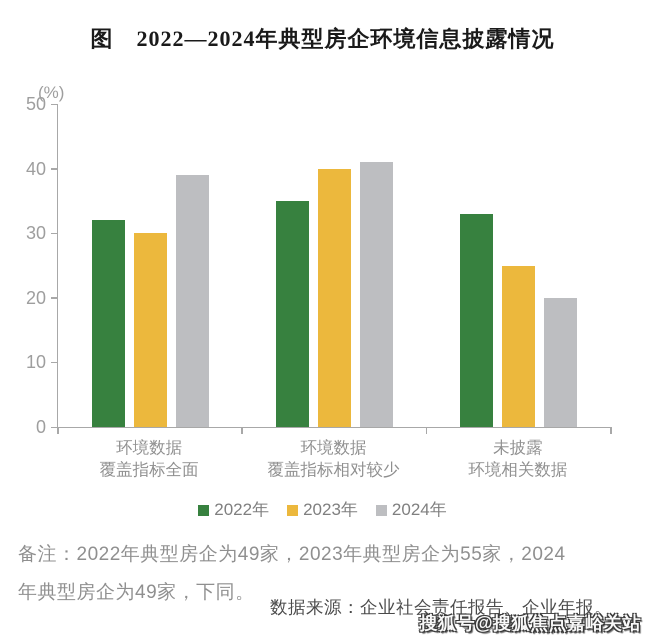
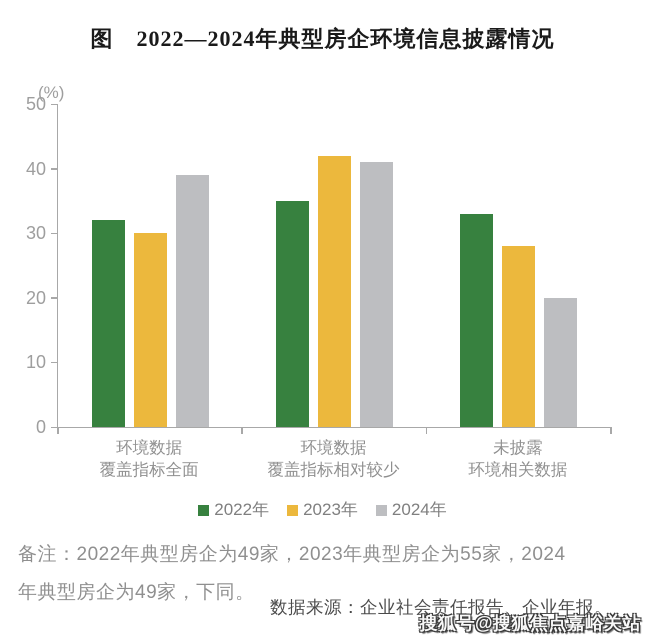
2023年/环境数据覆盖指标相对较少: 40 -> 42
2023年/未披露环境相关数据: 25 -> 28
